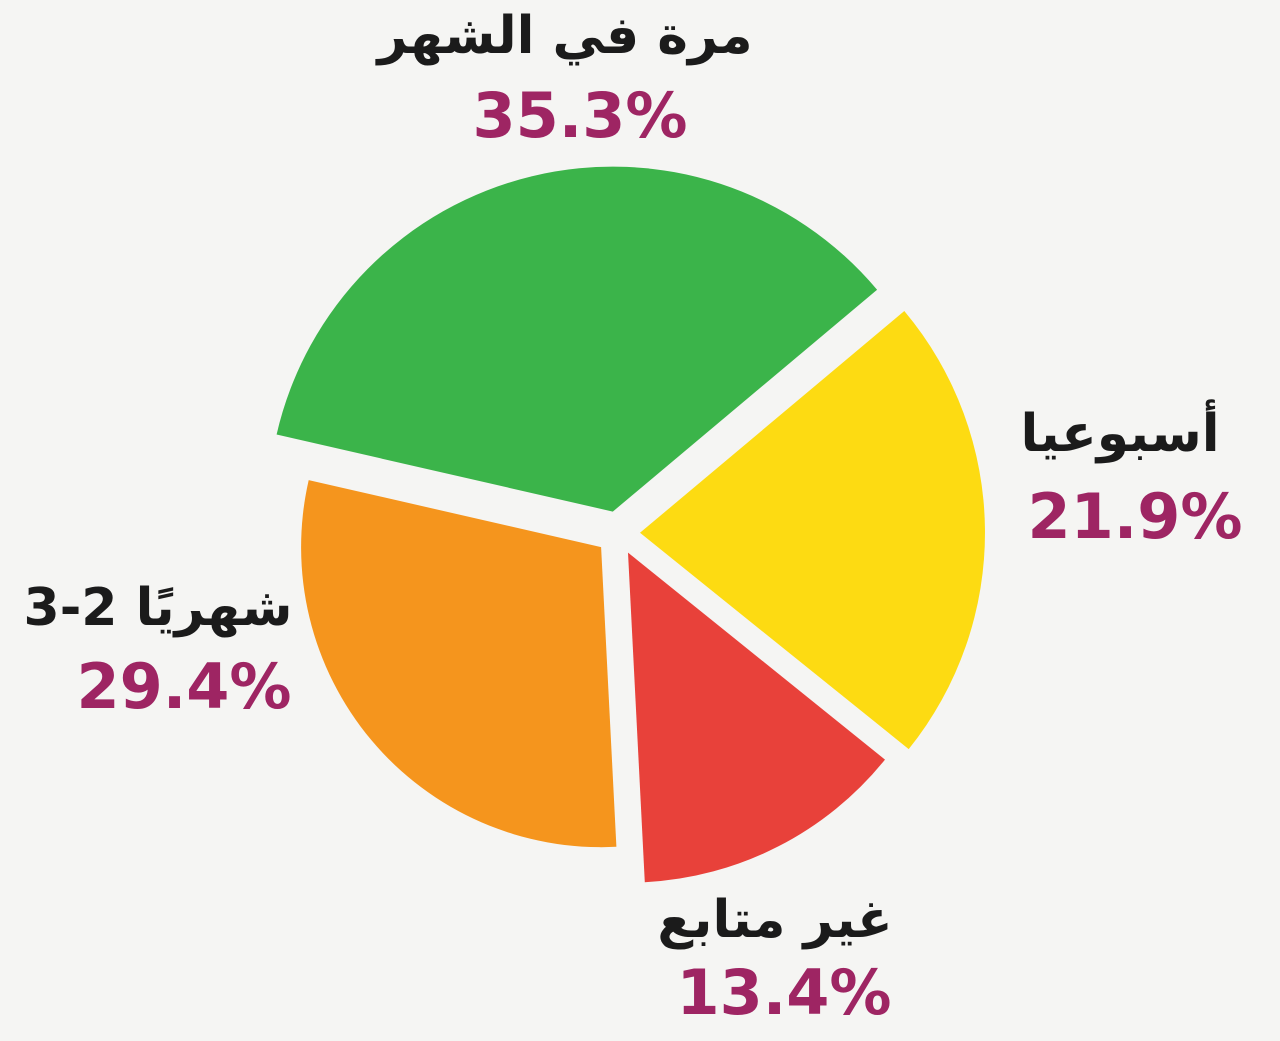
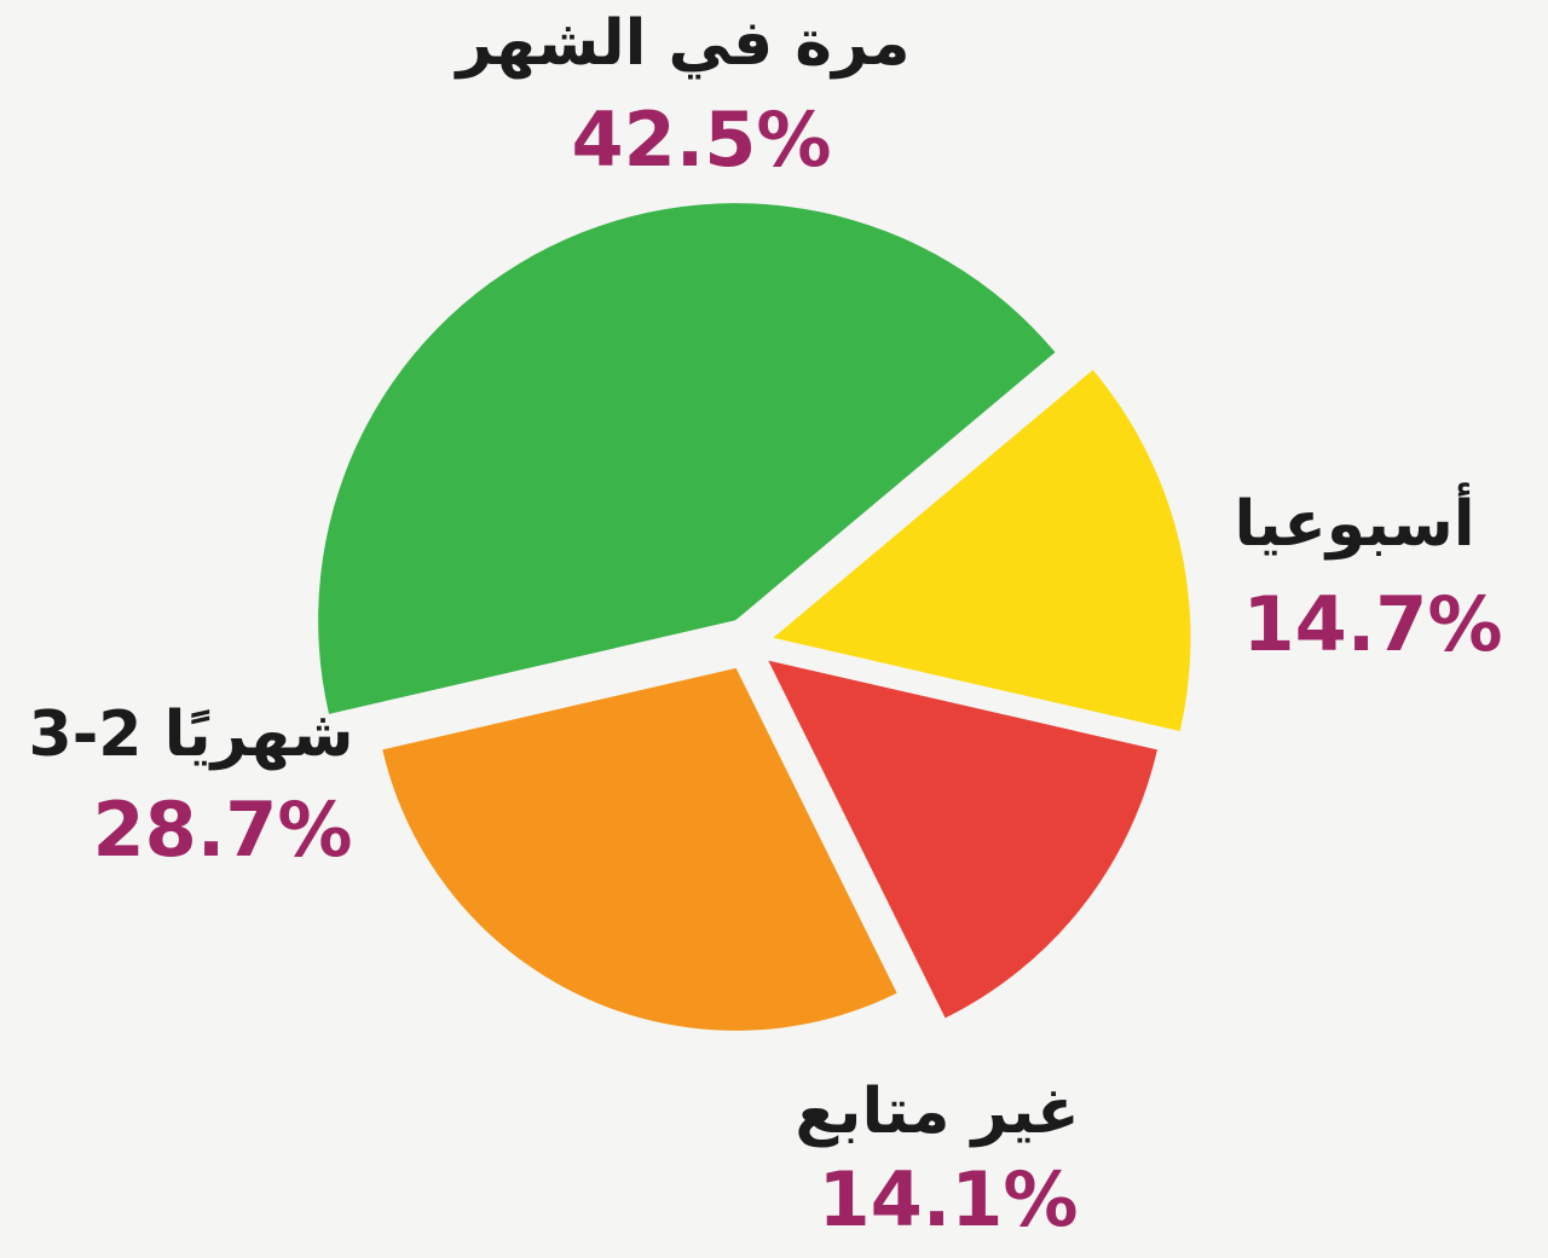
مرة في الشهر: 35.3% -> 42.5%
أسبوعيا: 21.9% -> 14.7%
غير متابع: 13.4% -> 14.1%
3-2 شهريًا: 29.4% -> 28.7%
